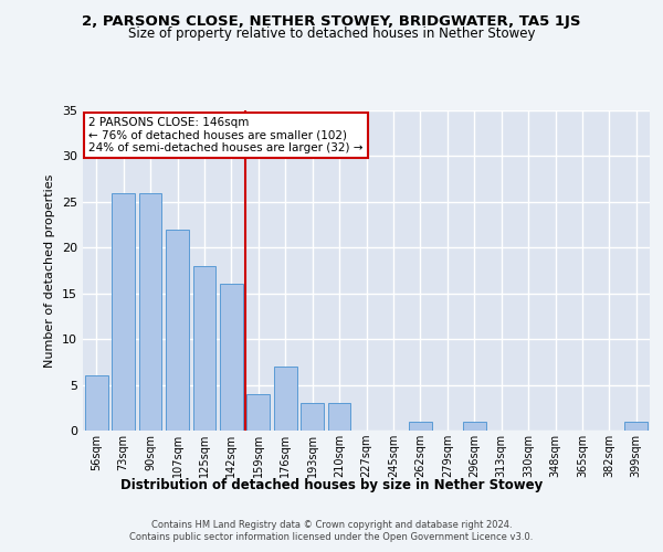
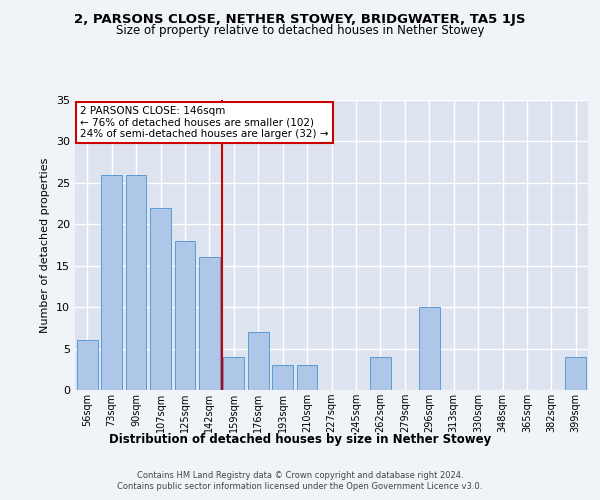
262sqm: 1 -> 4
296sqm: 1 -> 10
399sqm: 1 -> 4
